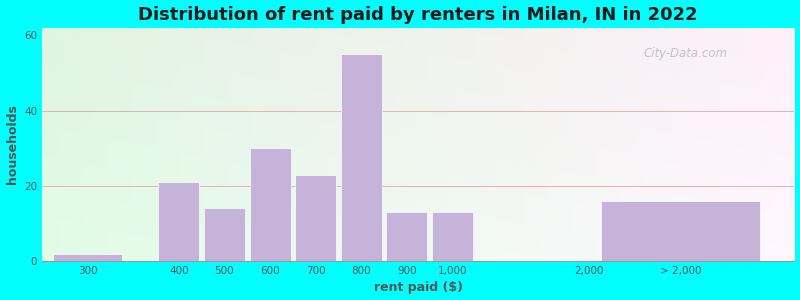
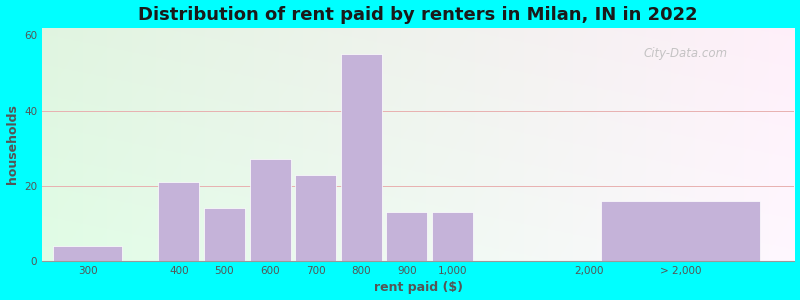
300: 2 -> 4
600: 30 -> 27
